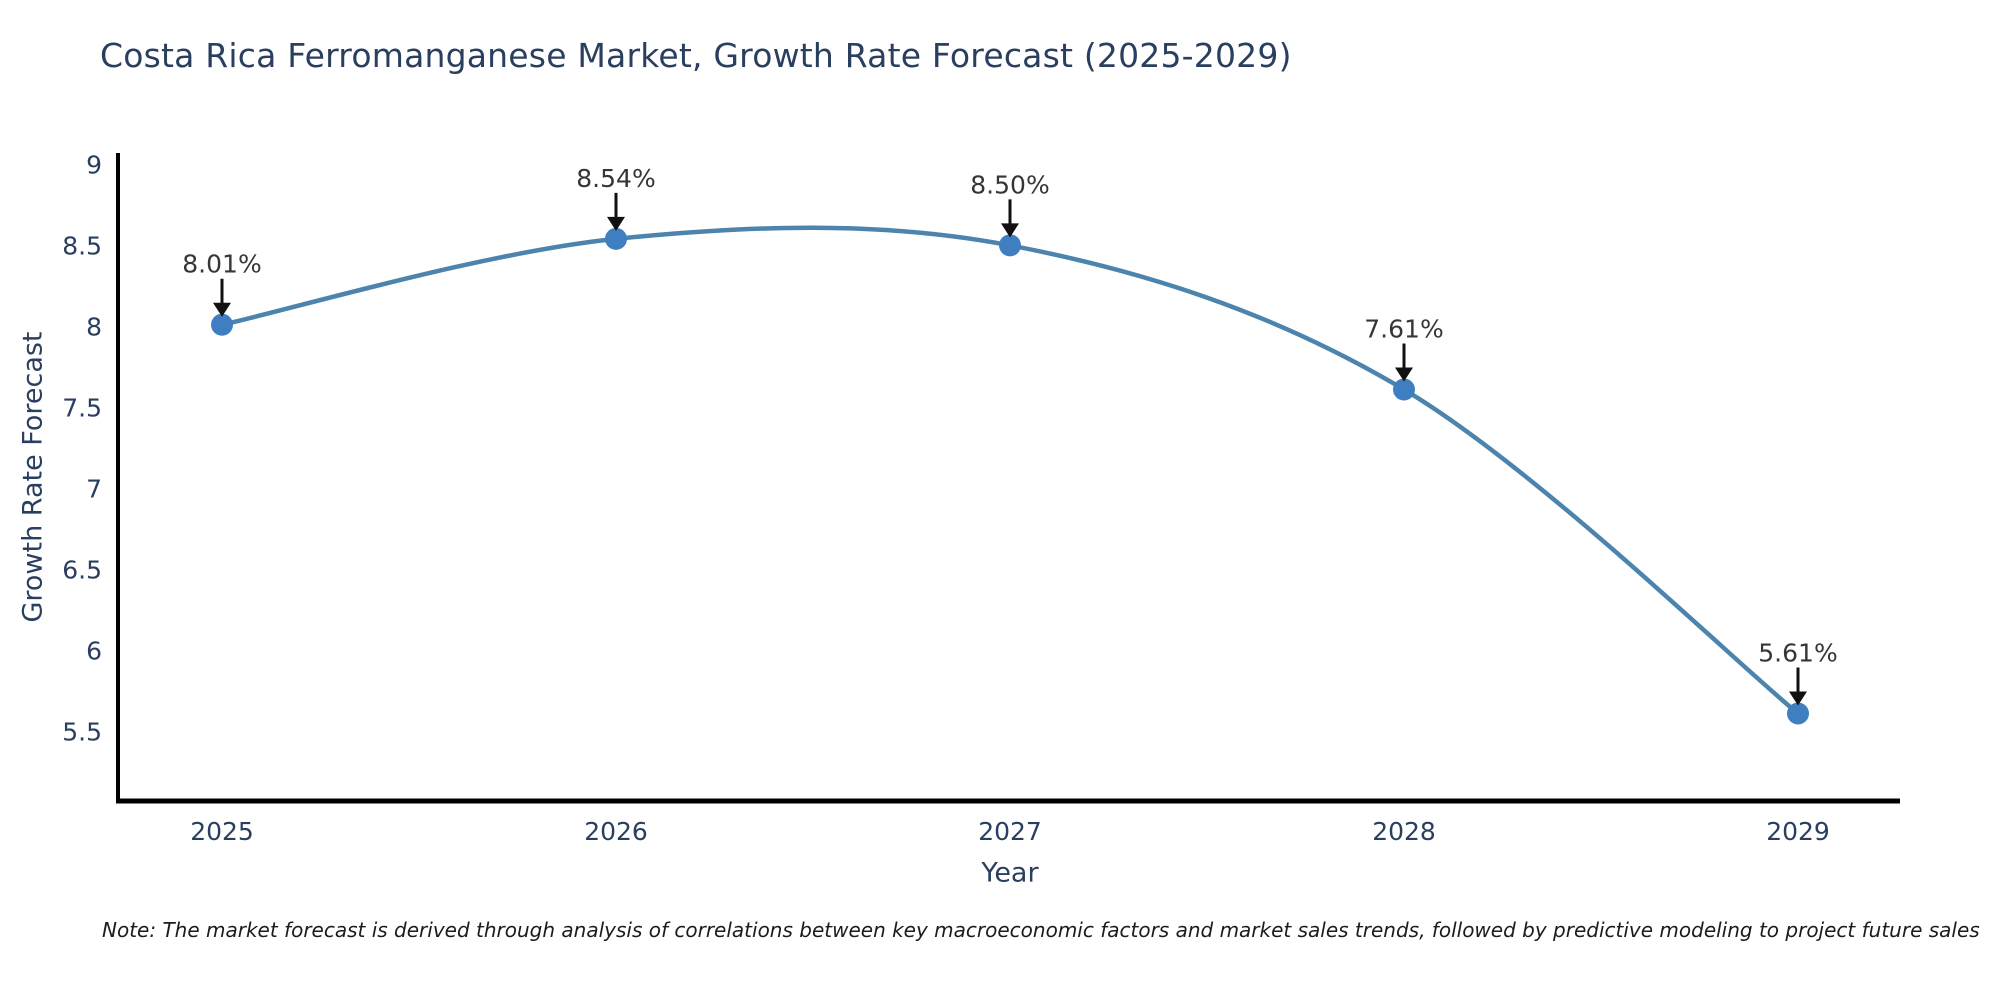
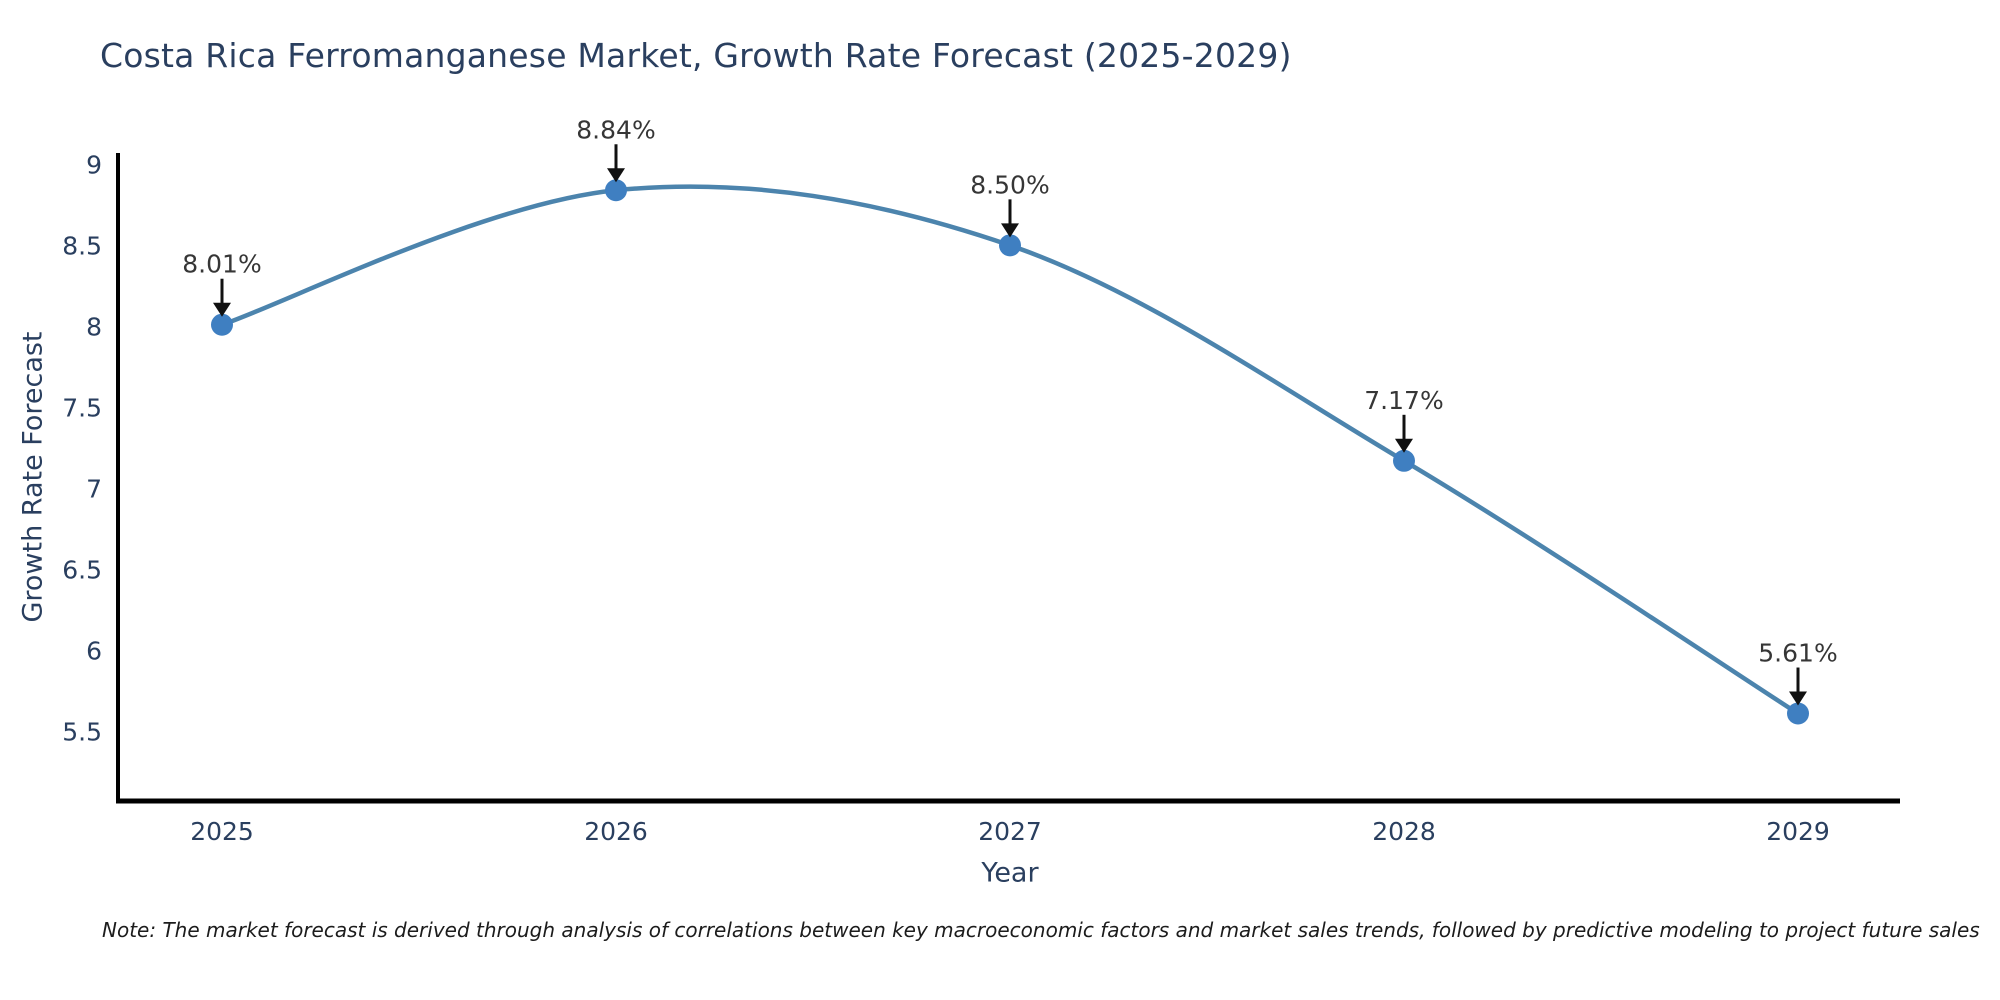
2026: 8.54% -> 8.84%
2028: 7.61% -> 7.17%
